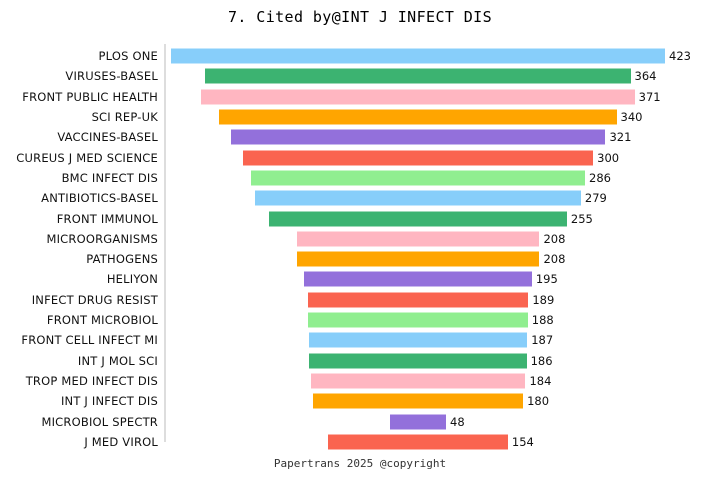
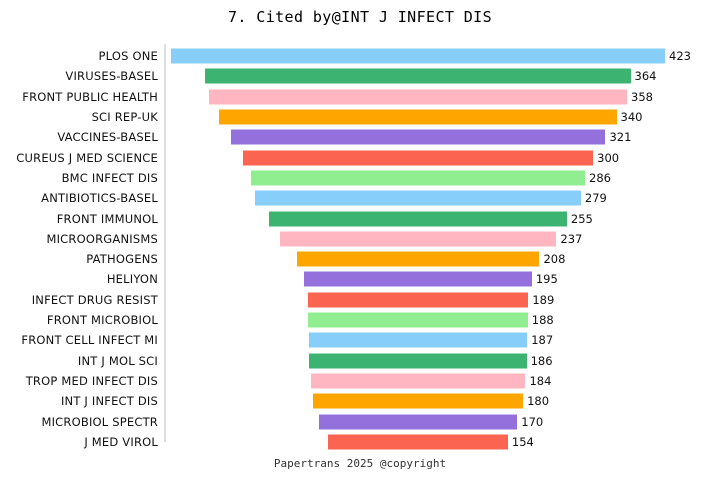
FRONT PUBLIC HEALTH: 371 -> 358
MICROORGANISMS: 208 -> 237
MICROBIOL SPECTR: 48 -> 170
